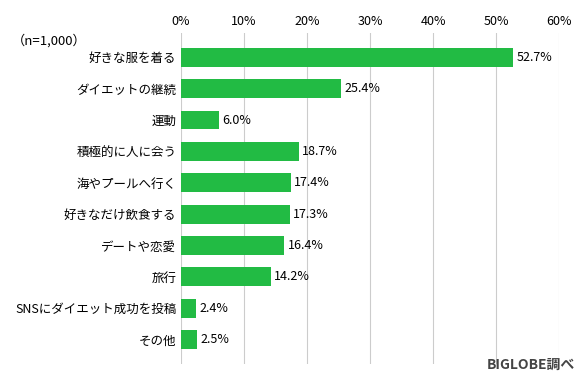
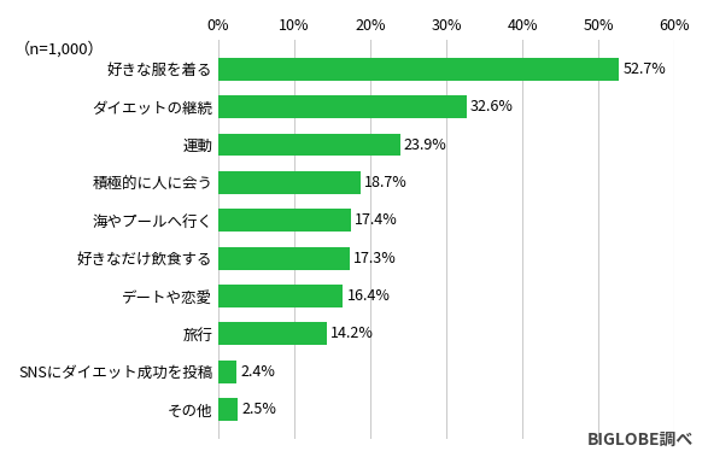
ダイエットの継続: 25.4% -> 32.6%
運動: 6.0% -> 23.9%
